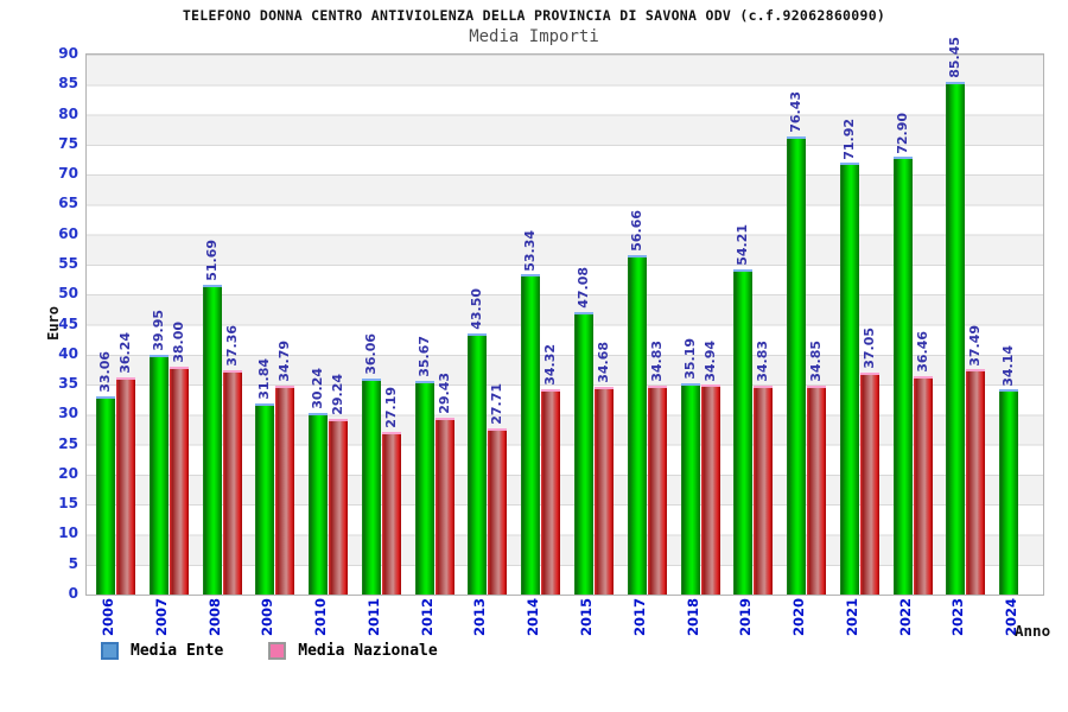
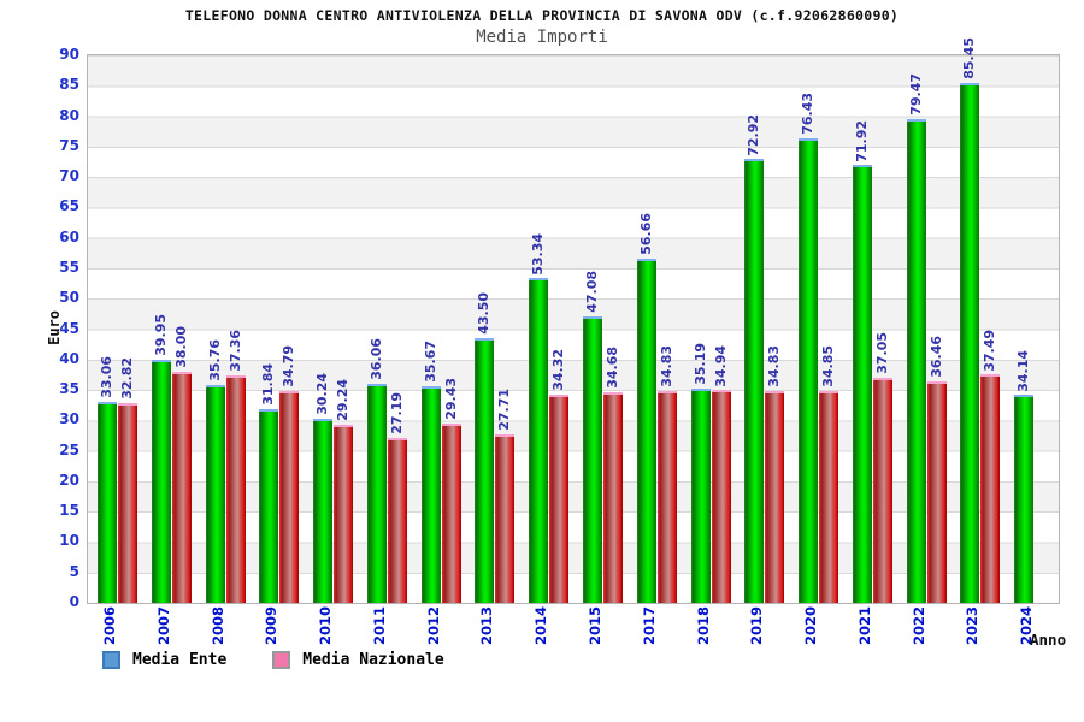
Media Nazionale/2006: 36.24 -> 32.82
Media Ente/2008: 51.69 -> 35.76
Media Ente/2019: 54.21 -> 72.92
Media Ente/2022: 72.90 -> 79.47
